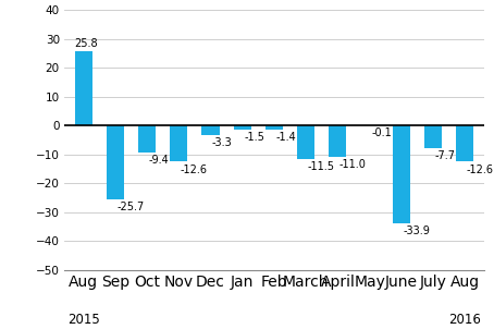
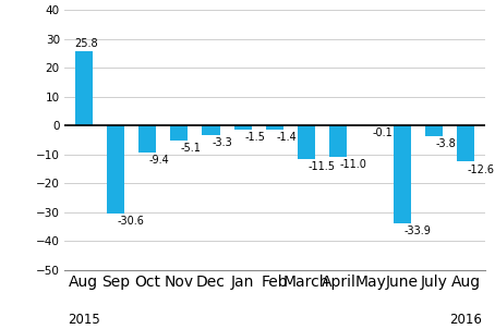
Sep: -25.7 -> -30.6
Nov: -12.6 -> -5.1
July: -7.7 -> -3.8
